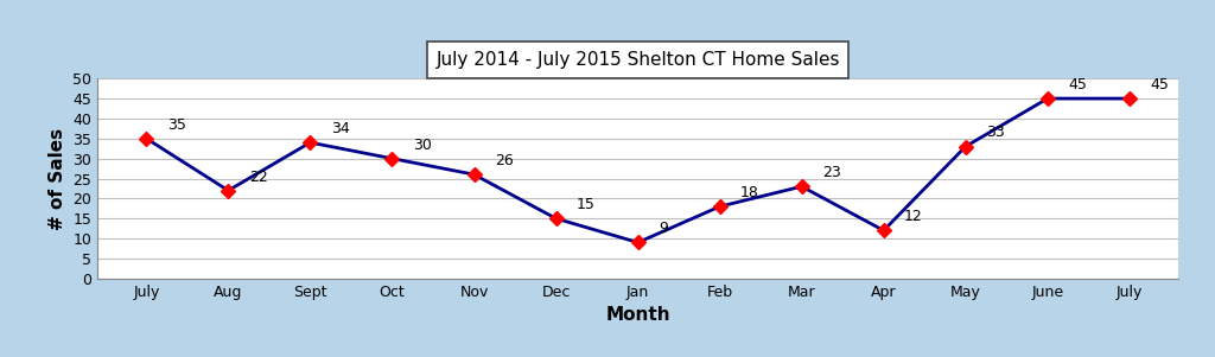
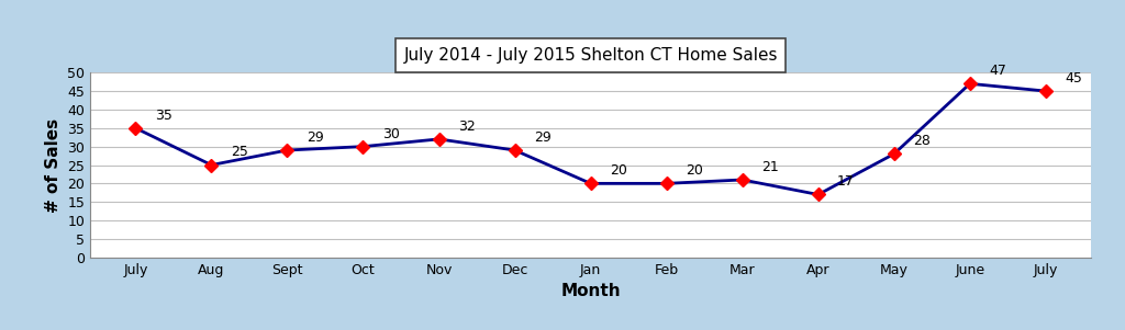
Aug: 22 -> 25
Sept: 34 -> 29
Nov: 26 -> 32
Dec: 15 -> 29
Jan: 9 -> 20
Feb: 18 -> 20
Mar: 23 -> 21
Apr: 12 -> 17
May: 33 -> 28
June: 45 -> 47
